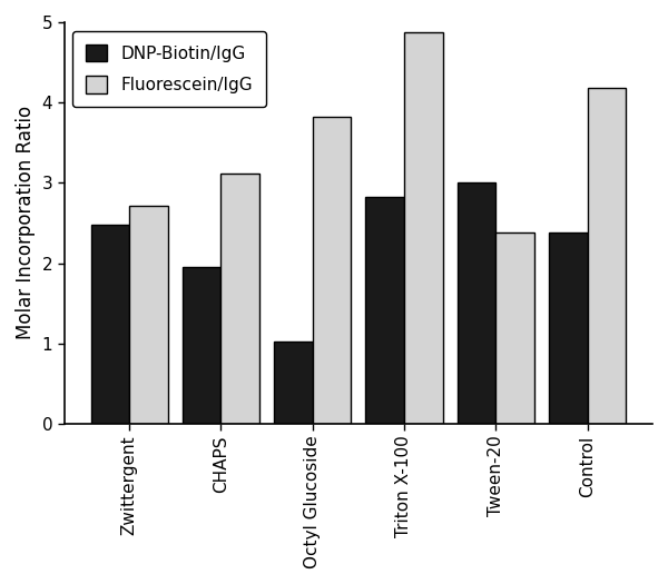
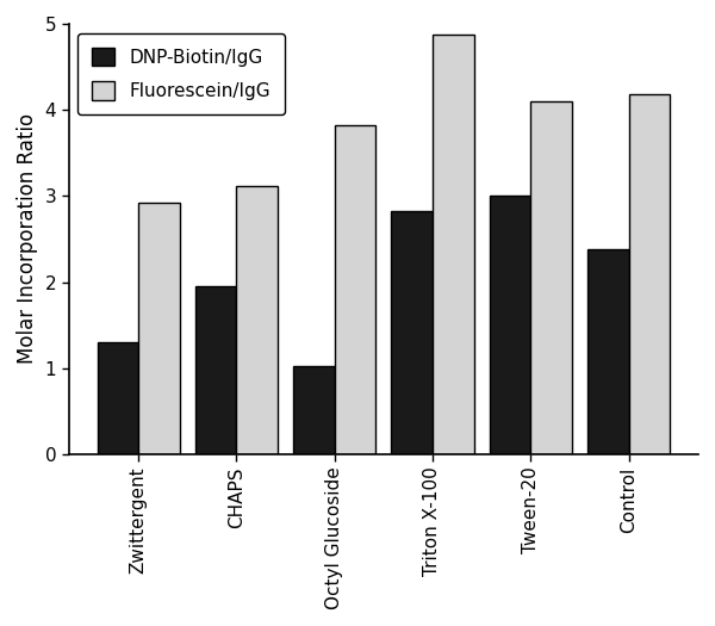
DNP-Biotin/IgG/Zwittergent: 2.48 -> 1.30
Fluorescein/IgG/Zwittergent: 2.72 -> 2.92
Fluorescein/IgG/Tween-20: 2.38 -> 4.10
